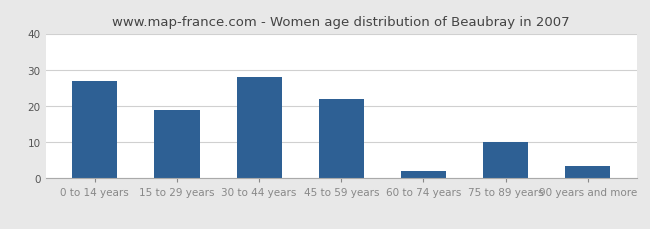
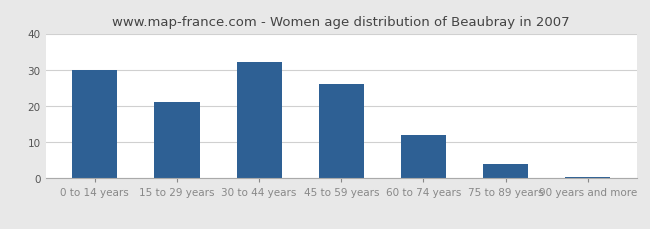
0 to 14 years: 27.0 -> 30.0
15 to 29 years: 19.0 -> 21.0
30 to 44 years: 28.0 -> 32.0
45 to 59 years: 22.0 -> 26.0
60 to 74 years: 2.0 -> 12.0
75 to 89 years: 10.0 -> 4.0
90 years and more: 3.5 -> 0.5
